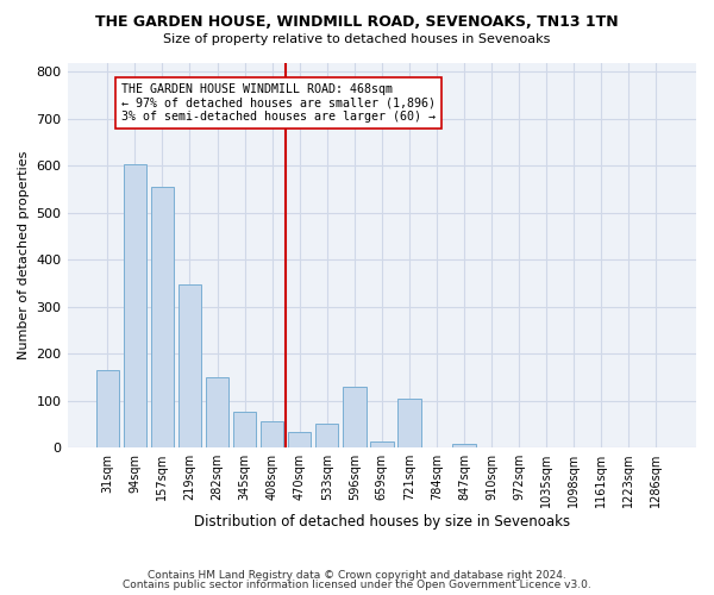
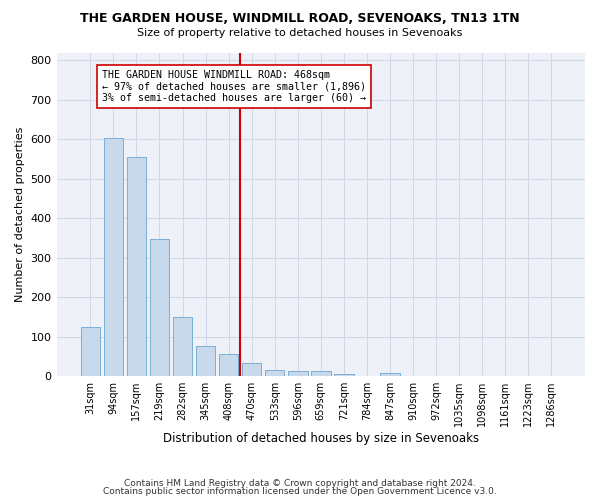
31sqm: 165 -> 125
533sqm: 50 -> 15
596sqm: 130 -> 13
721sqm: 105 -> 6
